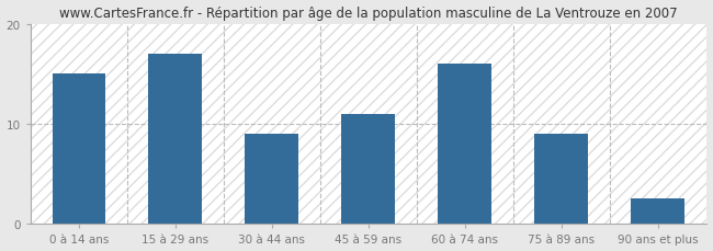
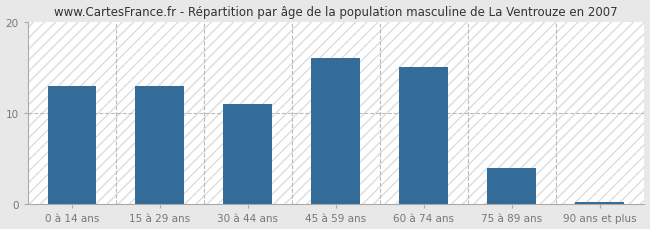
0 à 14 ans: 15.0 -> 13.0
15 à 29 ans: 17.0 -> 13.0
30 à 44 ans: 9.0 -> 11.0
45 à 59 ans: 11.0 -> 16.0
60 à 74 ans: 16.0 -> 15.0
75 à 89 ans: 9.0 -> 4.0
90 ans et plus: 2.6 -> 0.3
